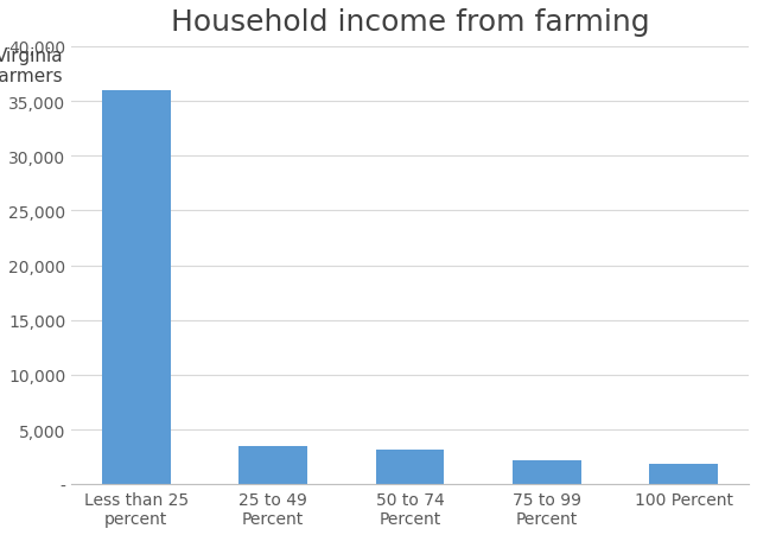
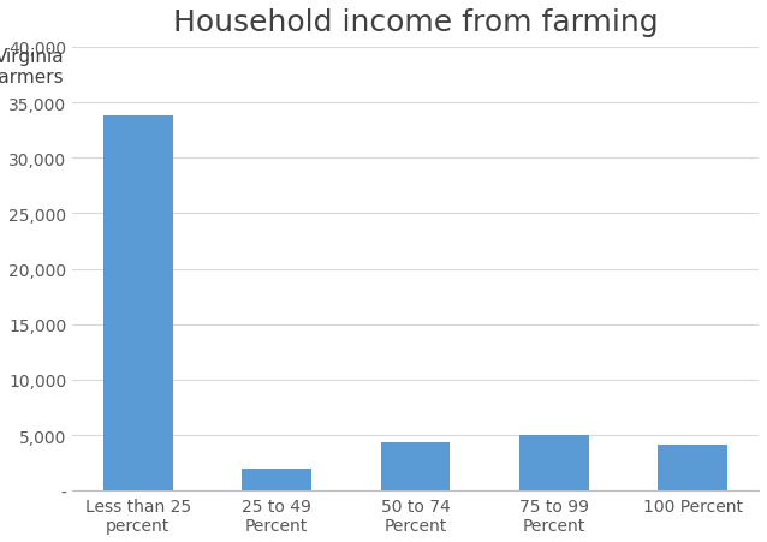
Less than 25 percent: 36,000 -> 33,800
25 to 49 Percent: 3,500 -> 2,000
50 to 74 Percent: 3,200 -> 4,400
75 to 99 Percent: 2,200 -> 5,000
100 Percent: 1,900 -> 4,200
